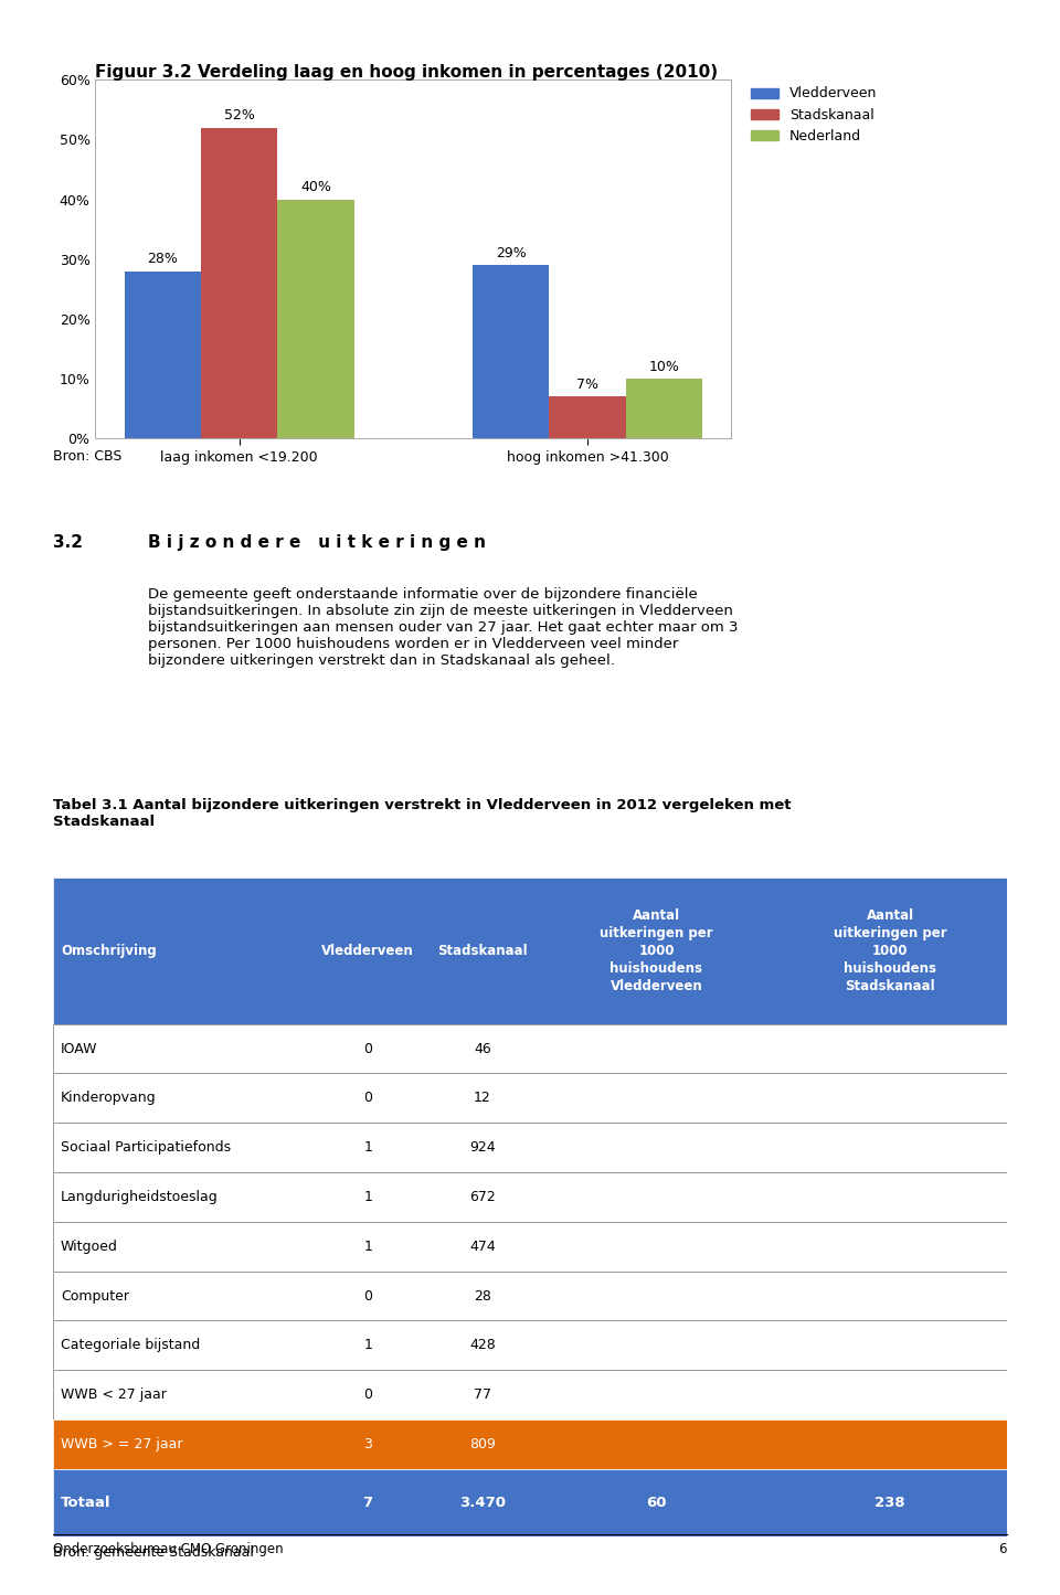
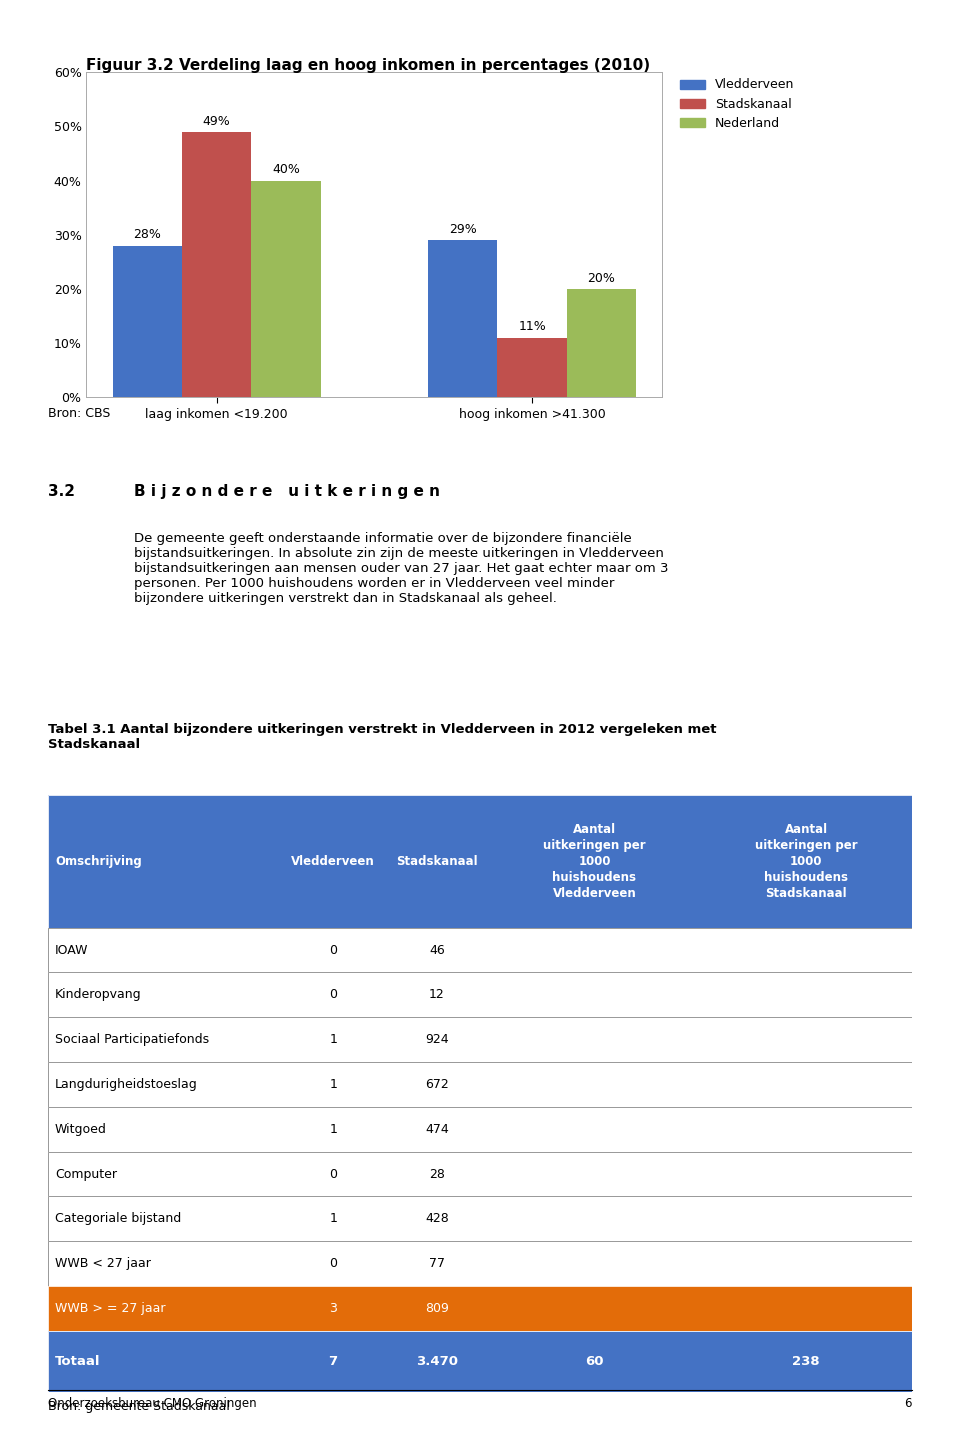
Stadskanaal/laag inkomen <19.200: 52% -> 49%
Stadskanaal/hoog inkomen >41.300: 7% -> 11%
Nederland/hoog inkomen >41.300: 10% -> 20%
